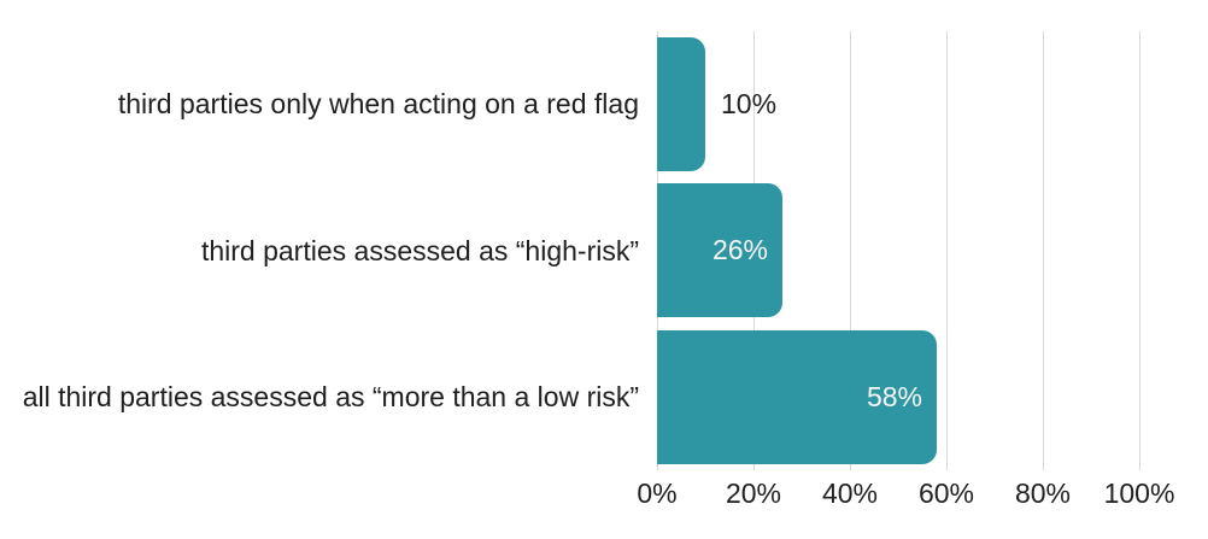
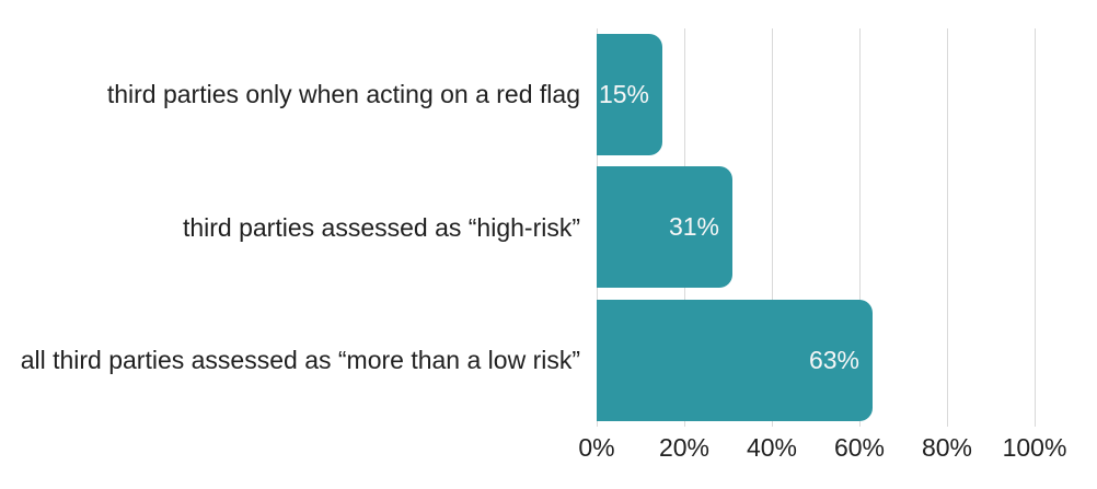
third parties only when acting on a red flag: 10% -> 15%
third parties assessed as “high-risk”: 26% -> 31%
all third parties assessed as “more than a low risk”: 58% -> 63%
